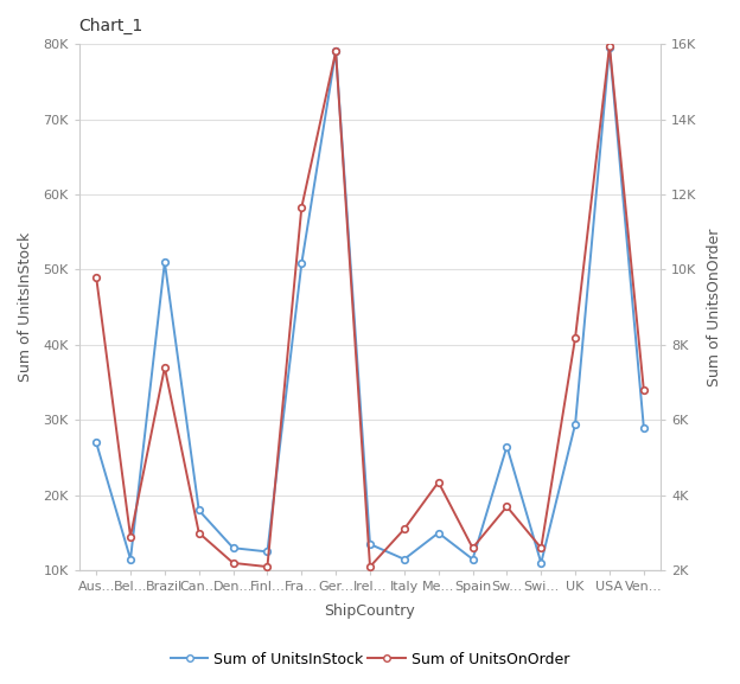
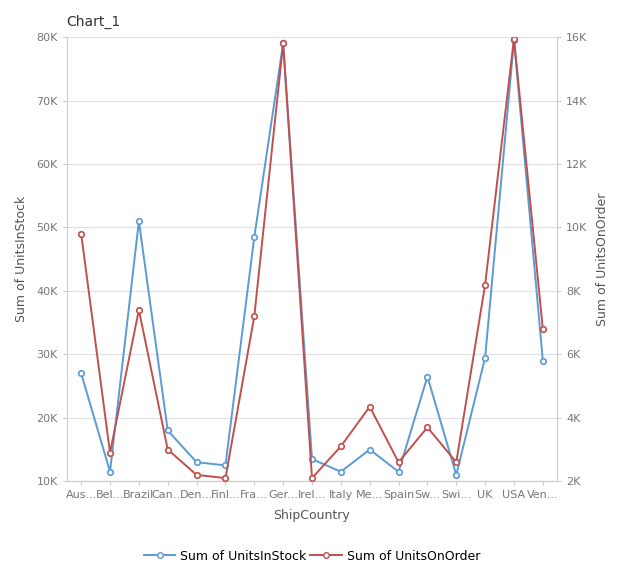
Sum of UnitsInStock/Fra...: 50.8K -> 48.5K
Sum of UnitsOnOrder/Fra...: 11.65K -> 7.20K
